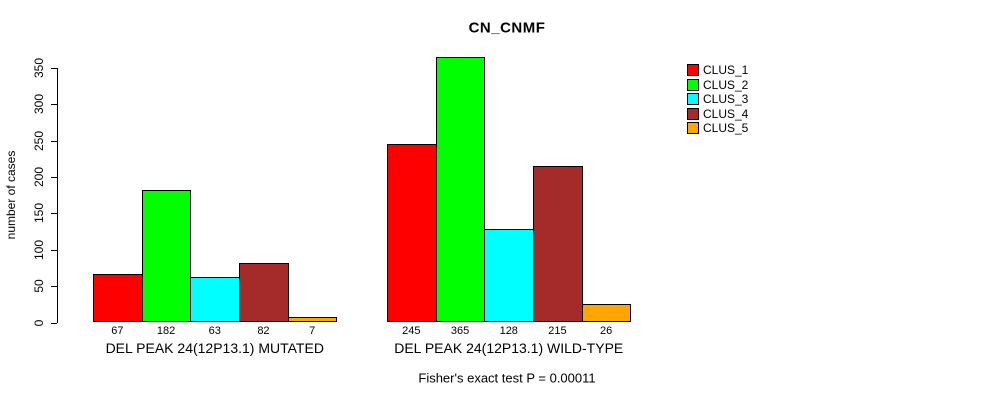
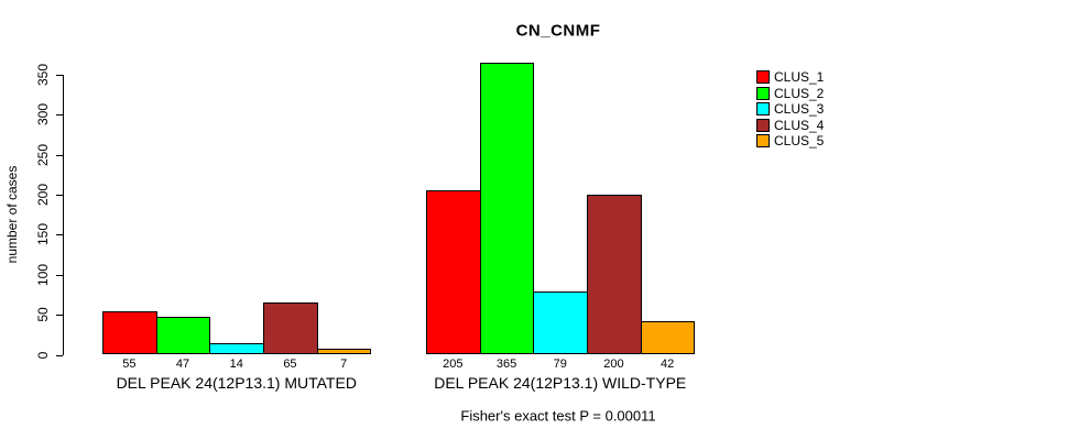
CLUS_1/DEL PEAK 24(12P13.1) MUTATED: 67 -> 55
CLUS_2/DEL PEAK 24(12P13.1) MUTATED: 182 -> 47
CLUS_3/DEL PEAK 24(12P13.1) MUTATED: 63 -> 14
CLUS_4/DEL PEAK 24(12P13.1) MUTATED: 82 -> 65
CLUS_1/DEL PEAK 24(12P13.1) WILD-TYPE: 245 -> 205
CLUS_3/DEL PEAK 24(12P13.1) WILD-TYPE: 128 -> 79
CLUS_4/DEL PEAK 24(12P13.1) WILD-TYPE: 215 -> 200
CLUS_5/DEL PEAK 24(12P13.1) WILD-TYPE: 26 -> 42
